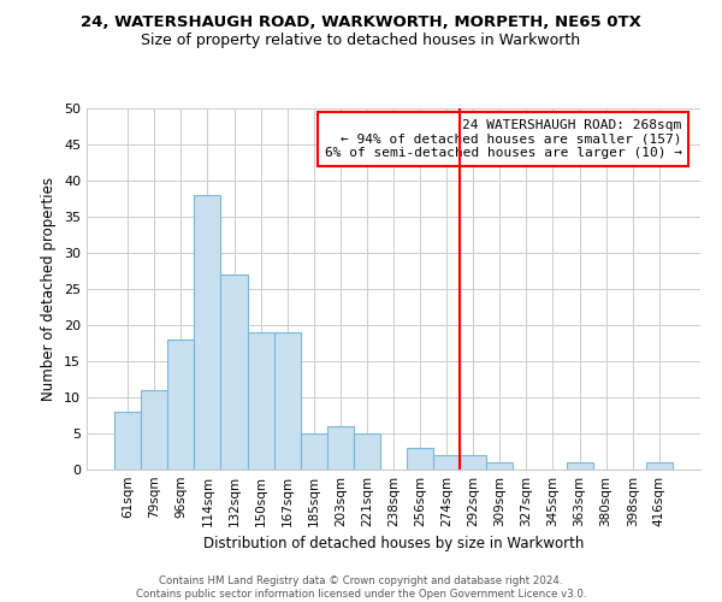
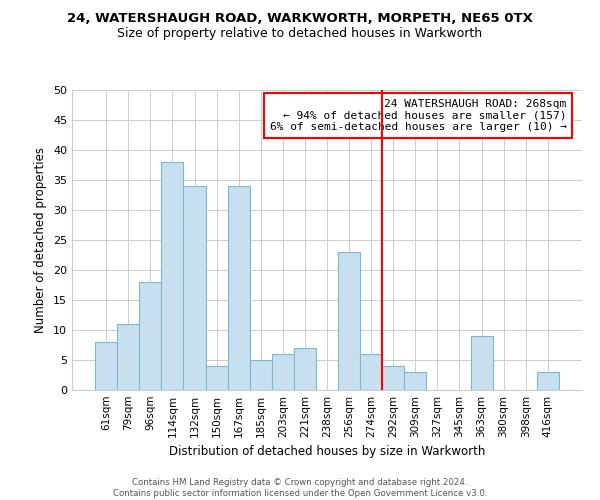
132sqm: 27 -> 34
150sqm: 19 -> 4
167sqm: 19 -> 34
221sqm: 5 -> 7
256sqm: 3 -> 23
274sqm: 2 -> 6
292sqm: 2 -> 4
309sqm: 1 -> 3
363sqm: 1 -> 9
416sqm: 1 -> 3
